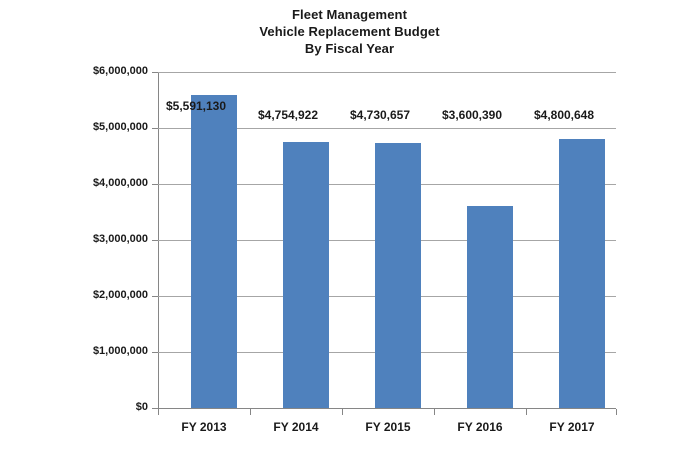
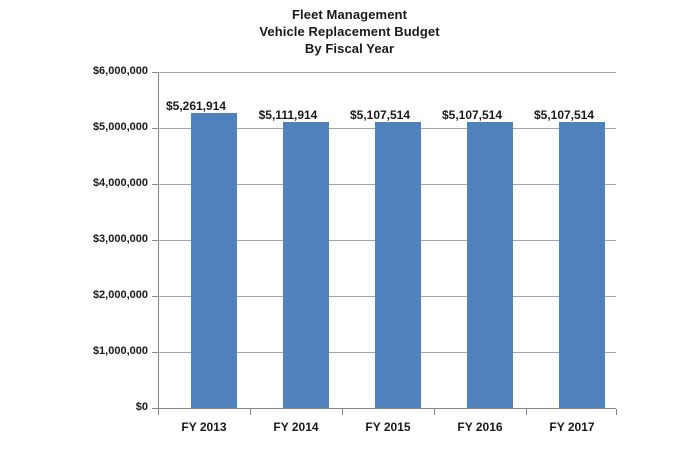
FY 2013: $5,591,130 -> $5,261,914
FY 2014: $4,754,922 -> $5,111,914
FY 2015: $4,730,657 -> $5,107,514
FY 2016: $3,600,390 -> $5,107,514
FY 2017: $4,800,648 -> $5,107,514
